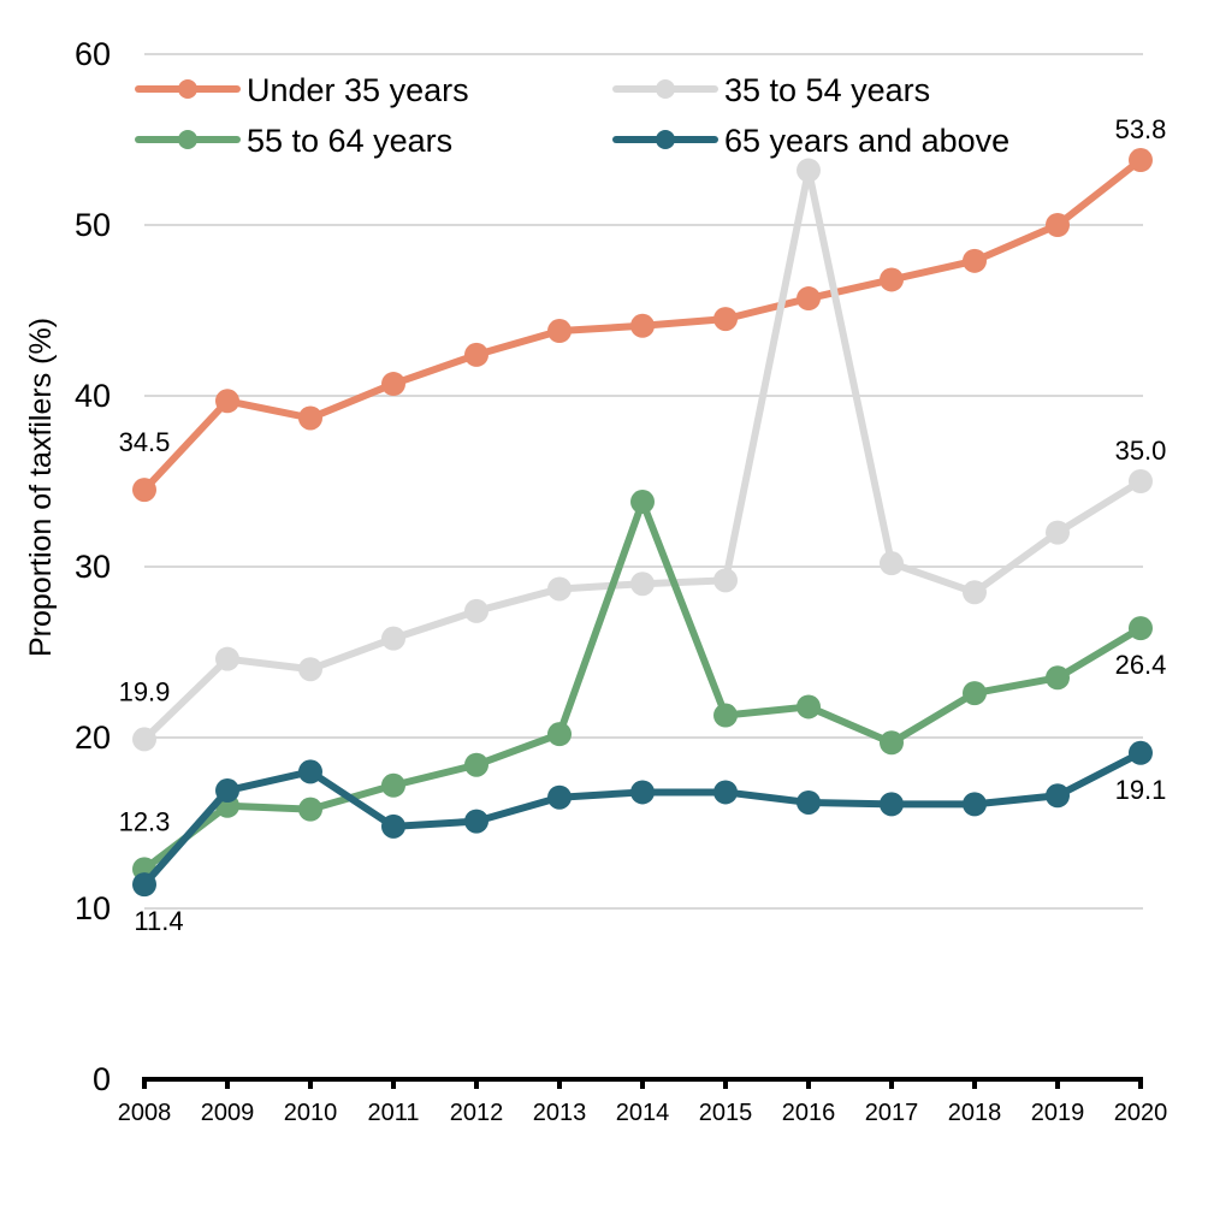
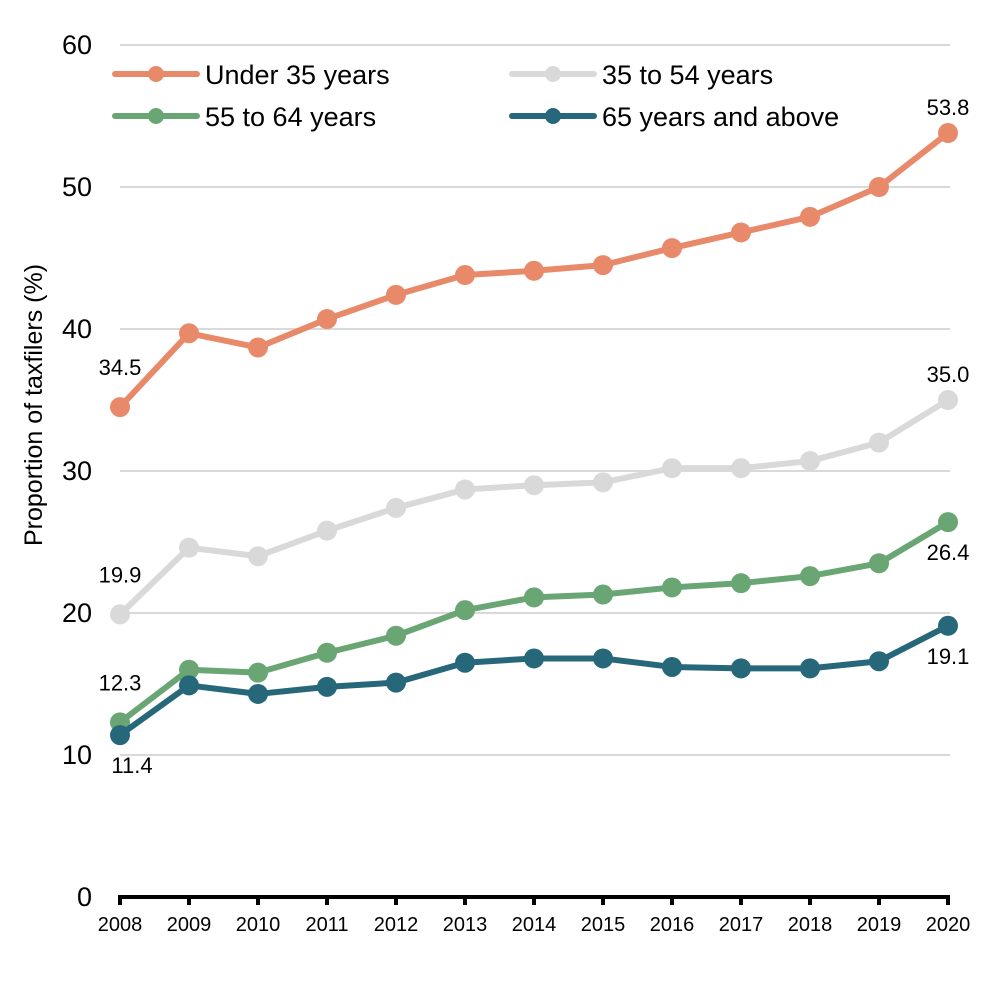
65 years and above/2009: 16.9 -> 14.9
65 years and above/2010: 18.0 -> 14.3
55 to 64 years/2014: 33.8 -> 21.1
35 to 54 years/2016: 53.2 -> 30.2
55 to 64 years/2017: 19.7 -> 22.1
35 to 54 years/2018: 28.5 -> 30.7
